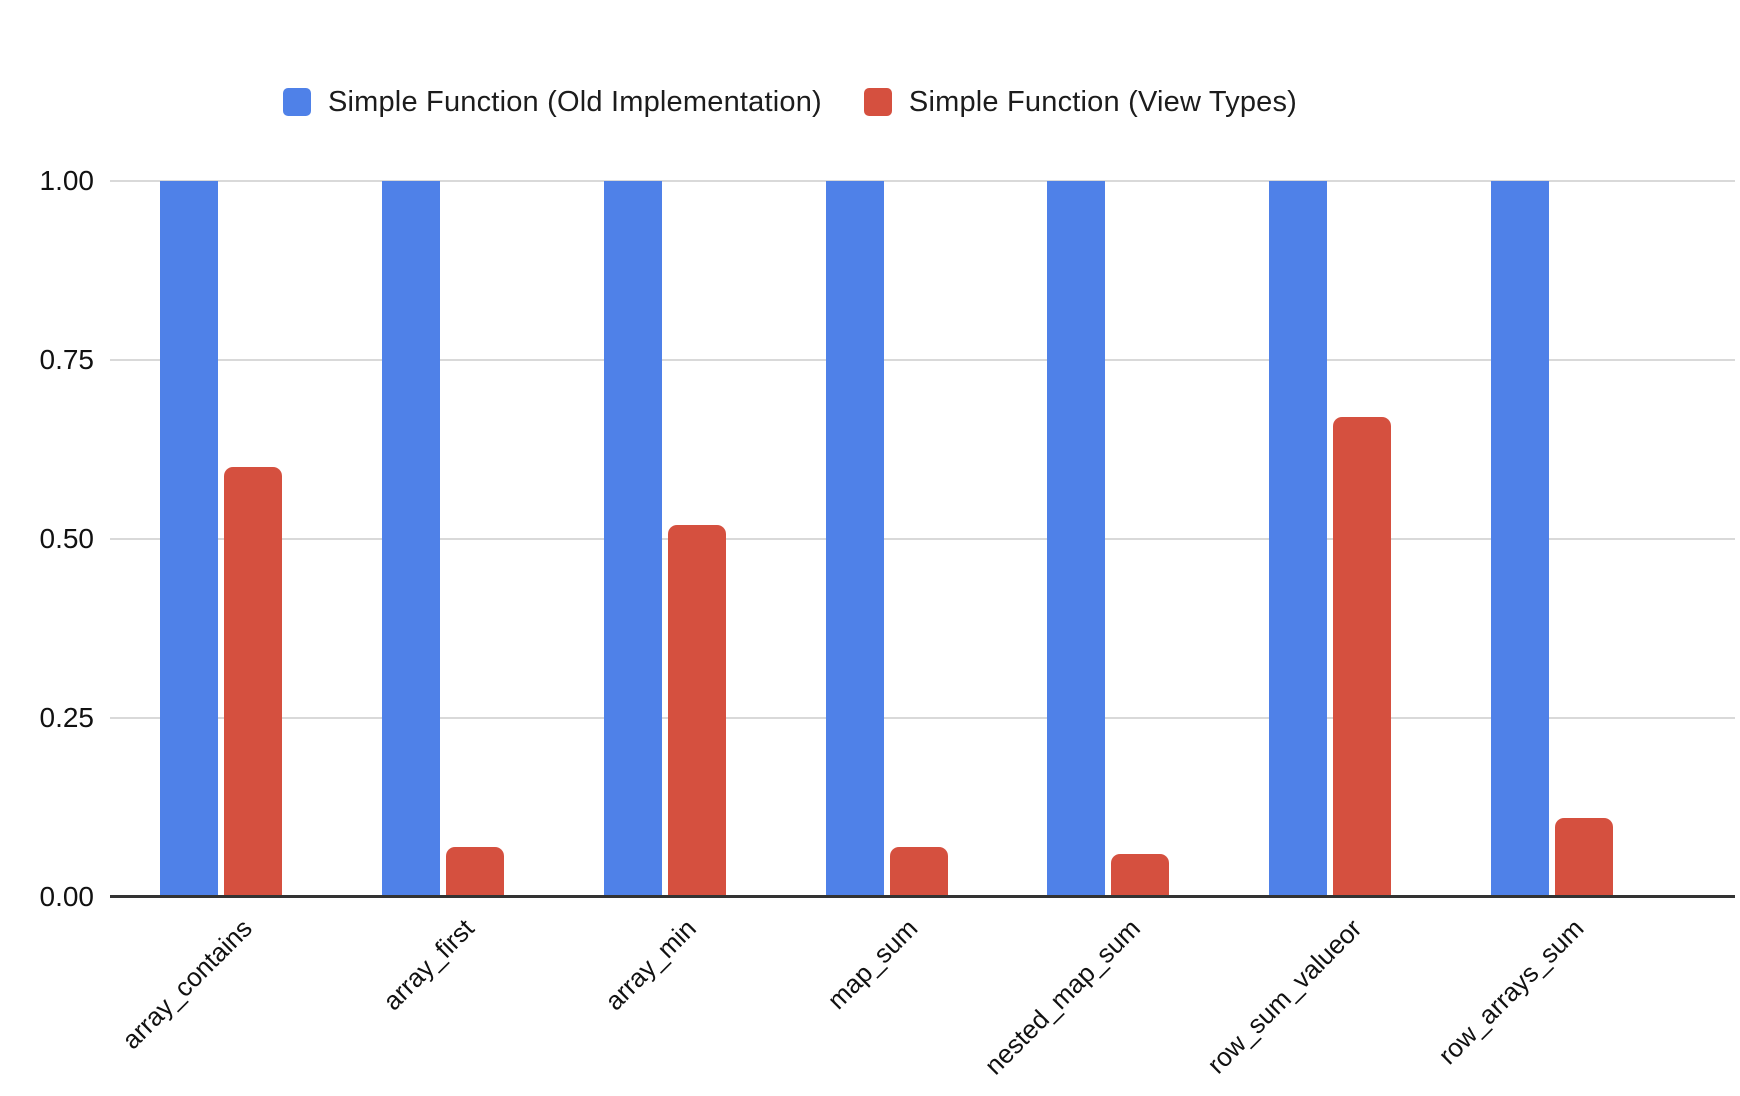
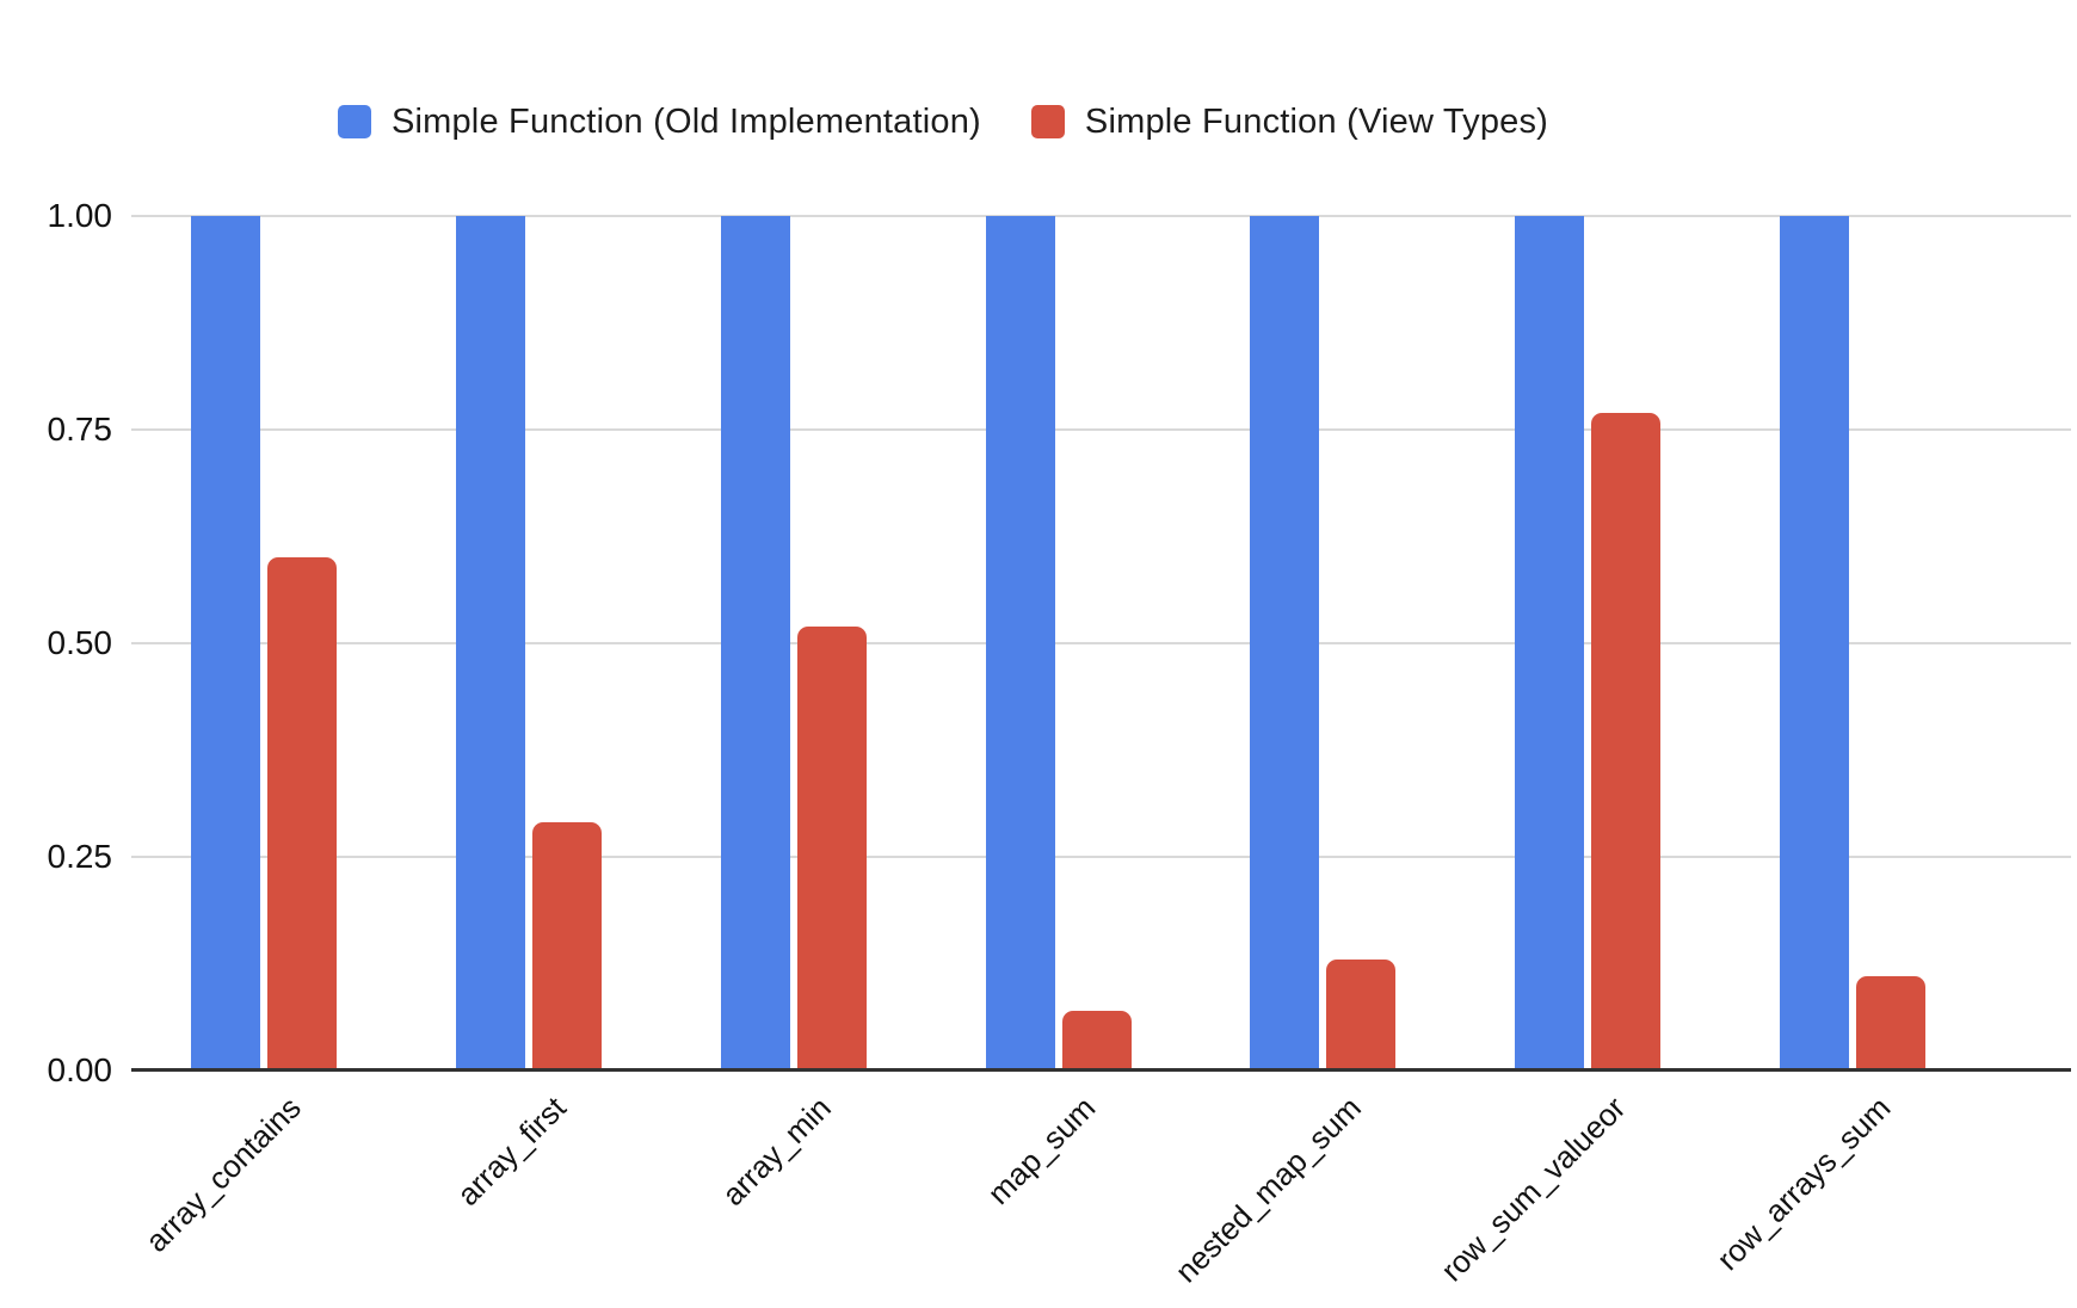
Simple Function (View Types)/array_first: 0.07 -> 0.29
Simple Function (View Types)/nested_map_sum: 0.06 -> 0.13
Simple Function (View Types)/row_sum_valueor: 0.67 -> 0.77
